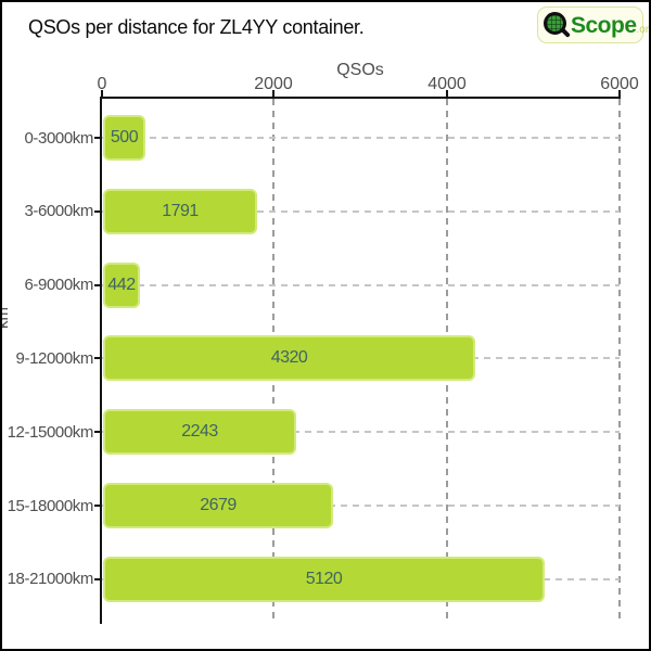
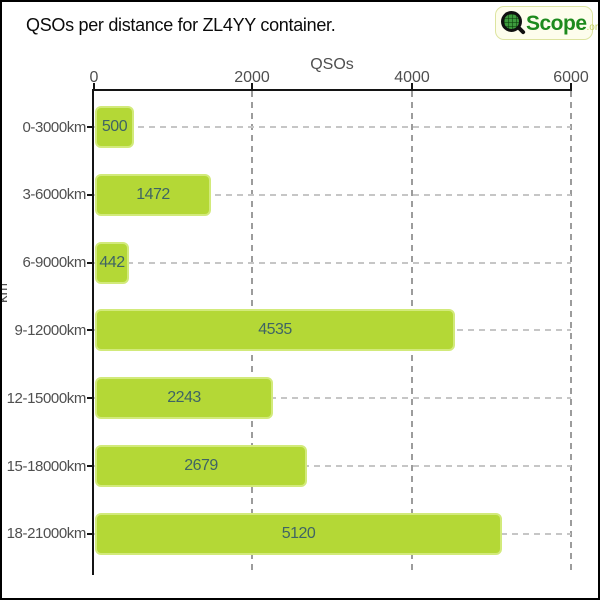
3-6000km: 1791 -> 1472
9-12000km: 4320 -> 4535
